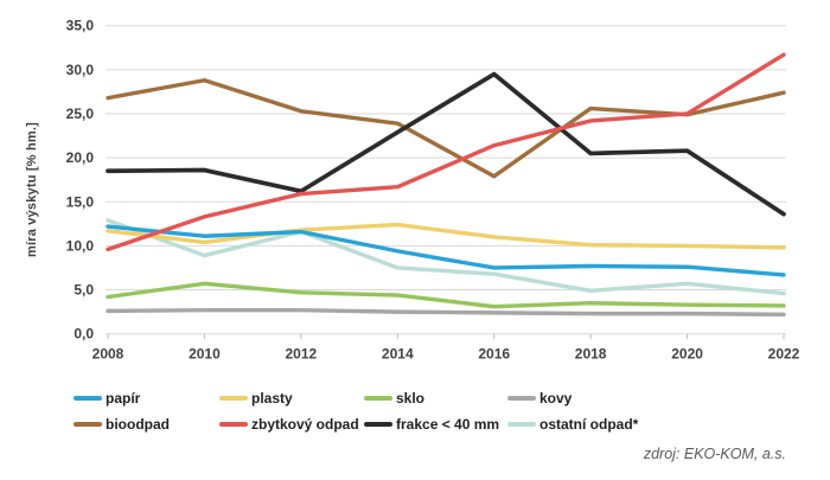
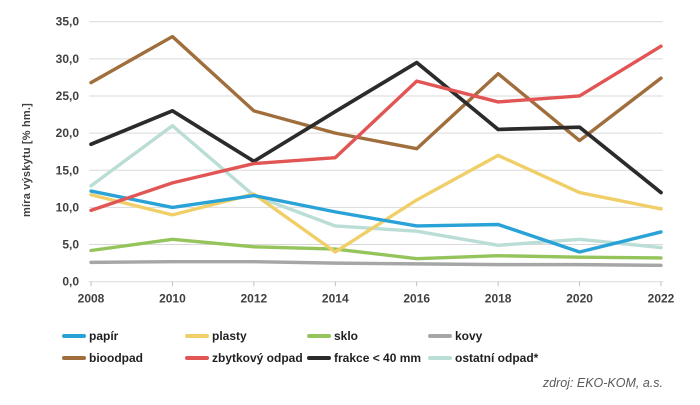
papír/2010: 11 -> 10
plasty/2010: 10 -> 9
bioodpad/2010: 29 -> 33
frakce < 40 mm/2010: 19 -> 23
ostatní odpad*/2010: 9 -> 21
bioodpad/2012: 25 -> 23
plasty/2014: 12 -> 4
bioodpad/2014: 24 -> 20
zbytkový odpad/2016: 21 -> 27
plasty/2018: 10 -> 17
bioodpad/2018: 26 -> 28
papír/2020: 8 -> 4
plasty/2020: 10 -> 12
bioodpad/2020: 25 -> 19
frakce < 40 mm/2022: 14 -> 12
